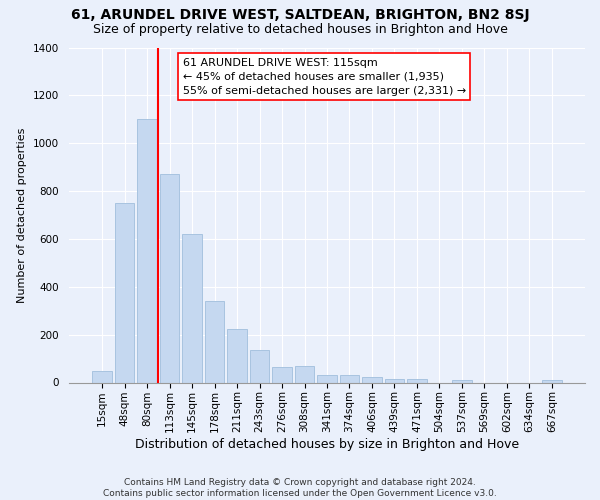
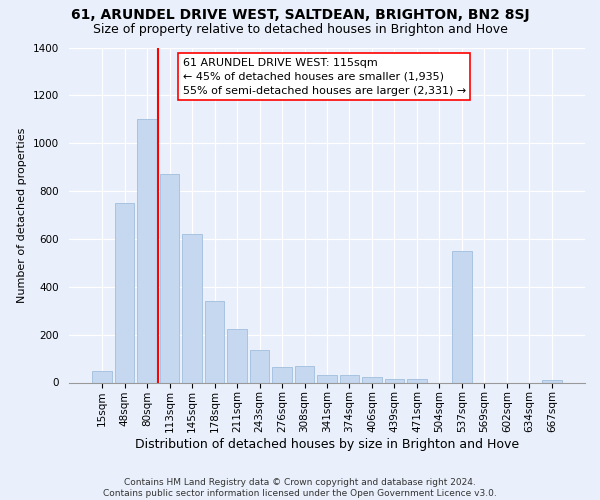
537sqm: 12 -> 550
